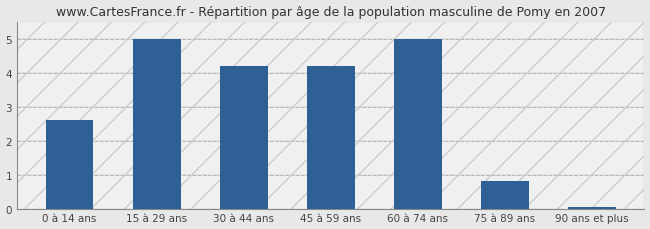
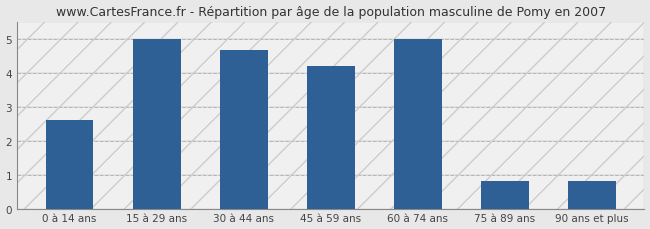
30 à 44 ans: 4.20 -> 4.65
90 ans et plus: 0.05 -> 0.80
